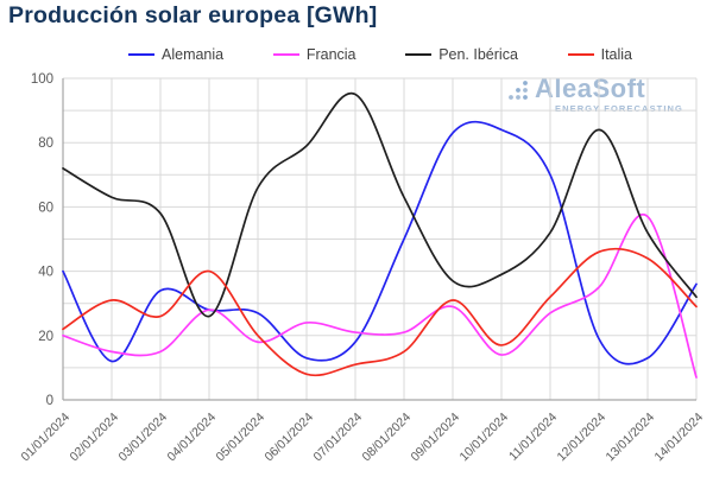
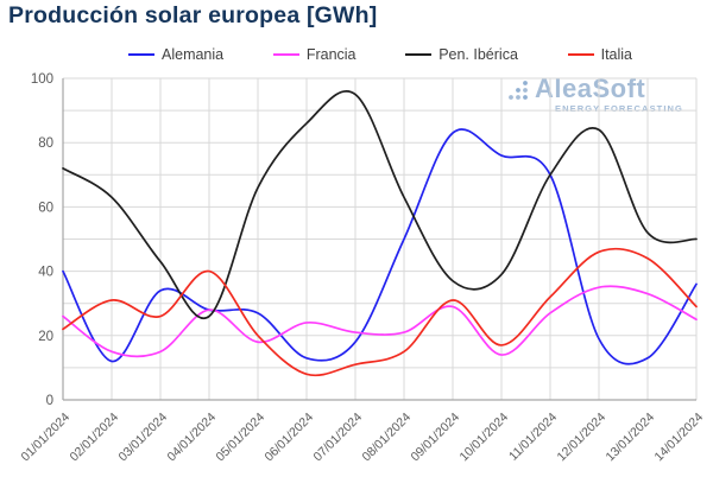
Francia/01/01/2024: 20 -> 26
Pen. Ibérica/03/01/2024: 58 -> 43
Pen. Ibérica/06/01/2024: 79 -> 86
Alemania/10/01/2024: 84 -> 76
Pen. Ibérica/11/01/2024: 52 -> 70
Francia/13/01/2024: 57 -> 33
Francia/14/01/2024: 7 -> 25
Pen. Ibérica/14/01/2024: 32 -> 50
